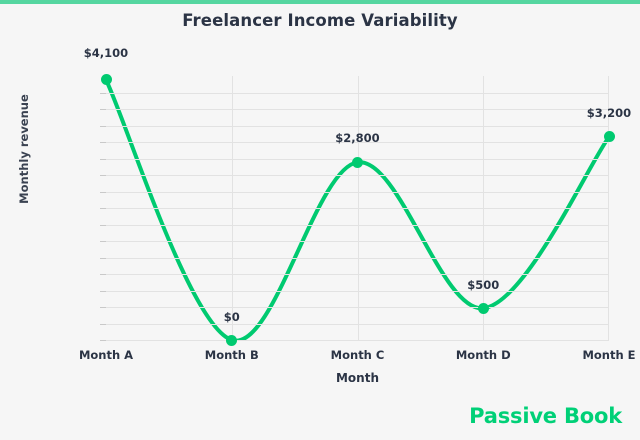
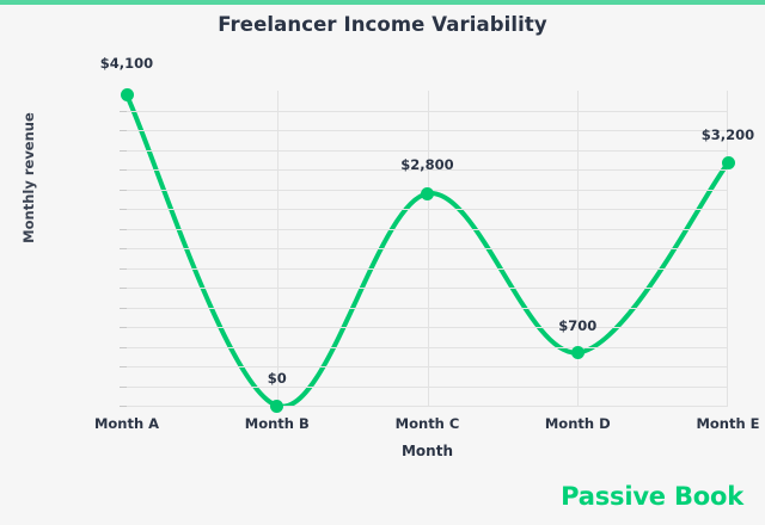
Month D: $500 -> $700
